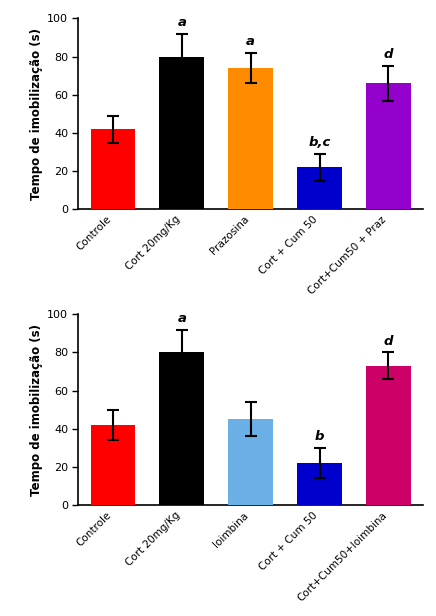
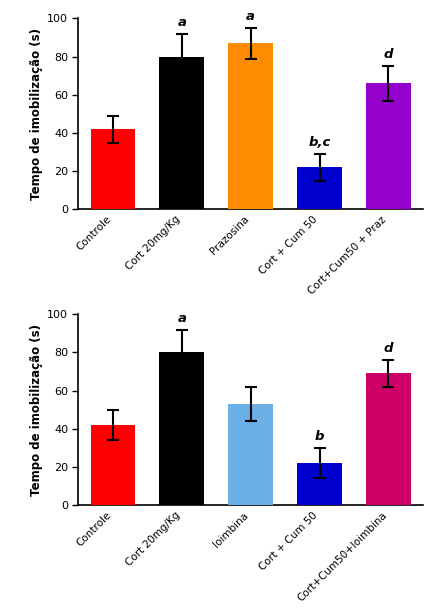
Prazosina: 74 -> 87
Ioimbina: 45 -> 53
Cort+Cum50+Ioimbina: 73 -> 69
